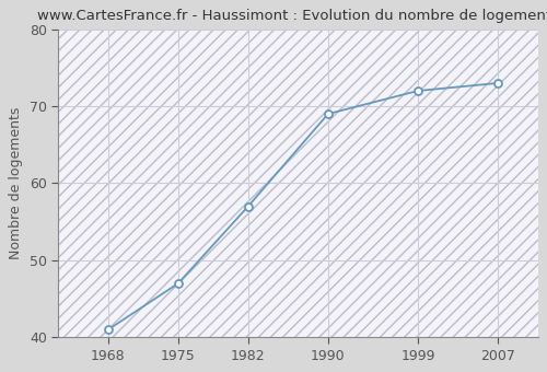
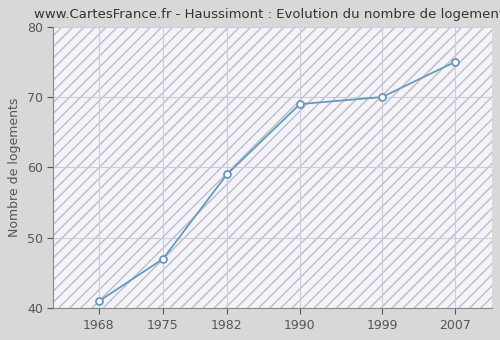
1982: 57 -> 59
1999: 72 -> 70
2007: 73 -> 75
